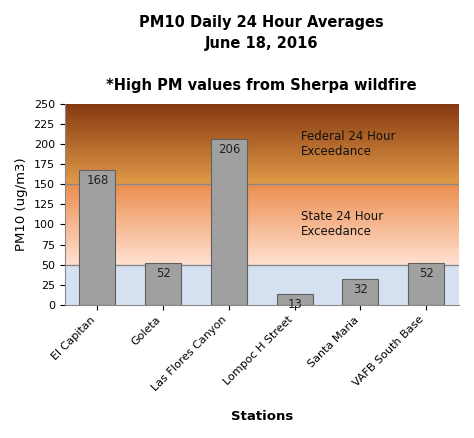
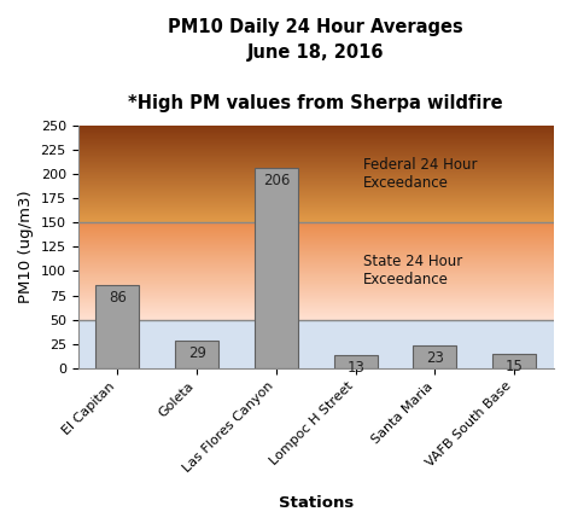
El Capitan: 168 -> 86
Goleta: 52 -> 29
Santa Maria: 32 -> 23
VAFB South Base: 52 -> 15
